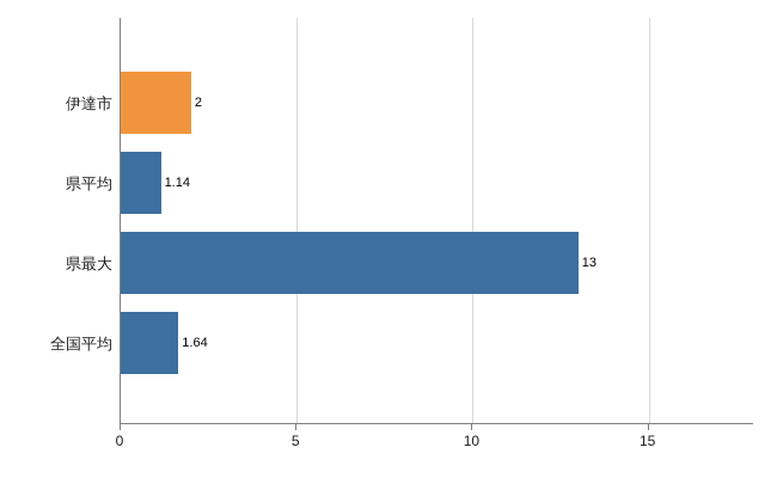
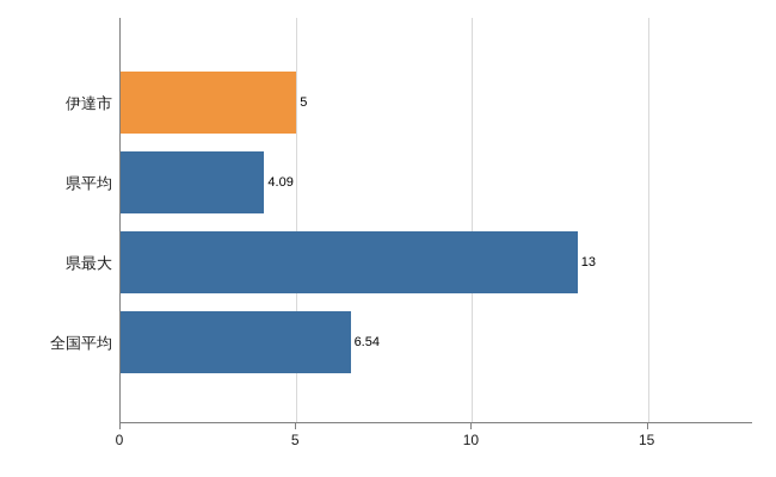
伊達市: 2 -> 5
県平均: 1.14 -> 4.09
全国平均: 1.64 -> 6.54
